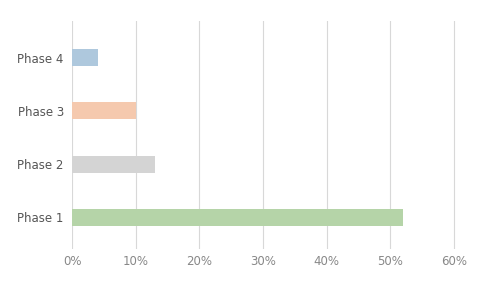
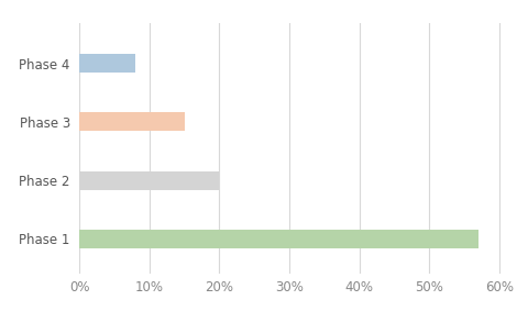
Phase 4: 4% -> 8%
Phase 3: 10% -> 15%
Phase 2: 13% -> 20%
Phase 1: 52% -> 57%
